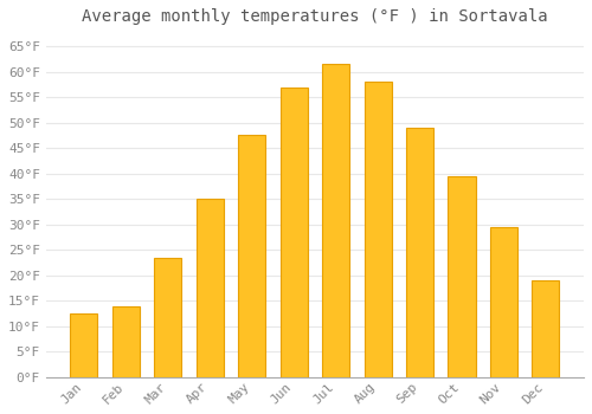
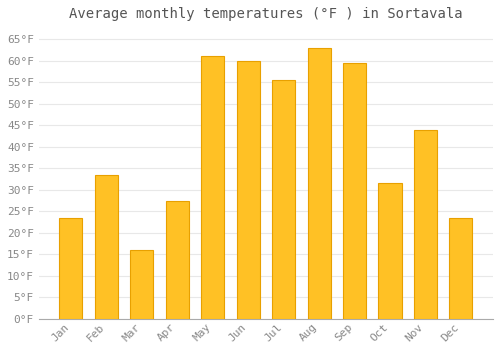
Jan: 12.5°F -> 23.5°F
Feb: 14.0°F -> 33.5°F
Mar: 23.5°F -> 16.0°F
Apr: 35.0°F -> 27.5°F
May: 47.5°F -> 61.0°F
Jun: 57.0°F -> 60.0°F
Jul: 61.5°F -> 55.5°F
Aug: 58.0°F -> 63.0°F
Sep: 49.0°F -> 59.5°F
Oct: 39.5°F -> 31.5°F
Nov: 29.5°F -> 44.0°F
Dec: 19.0°F -> 23.5°F
